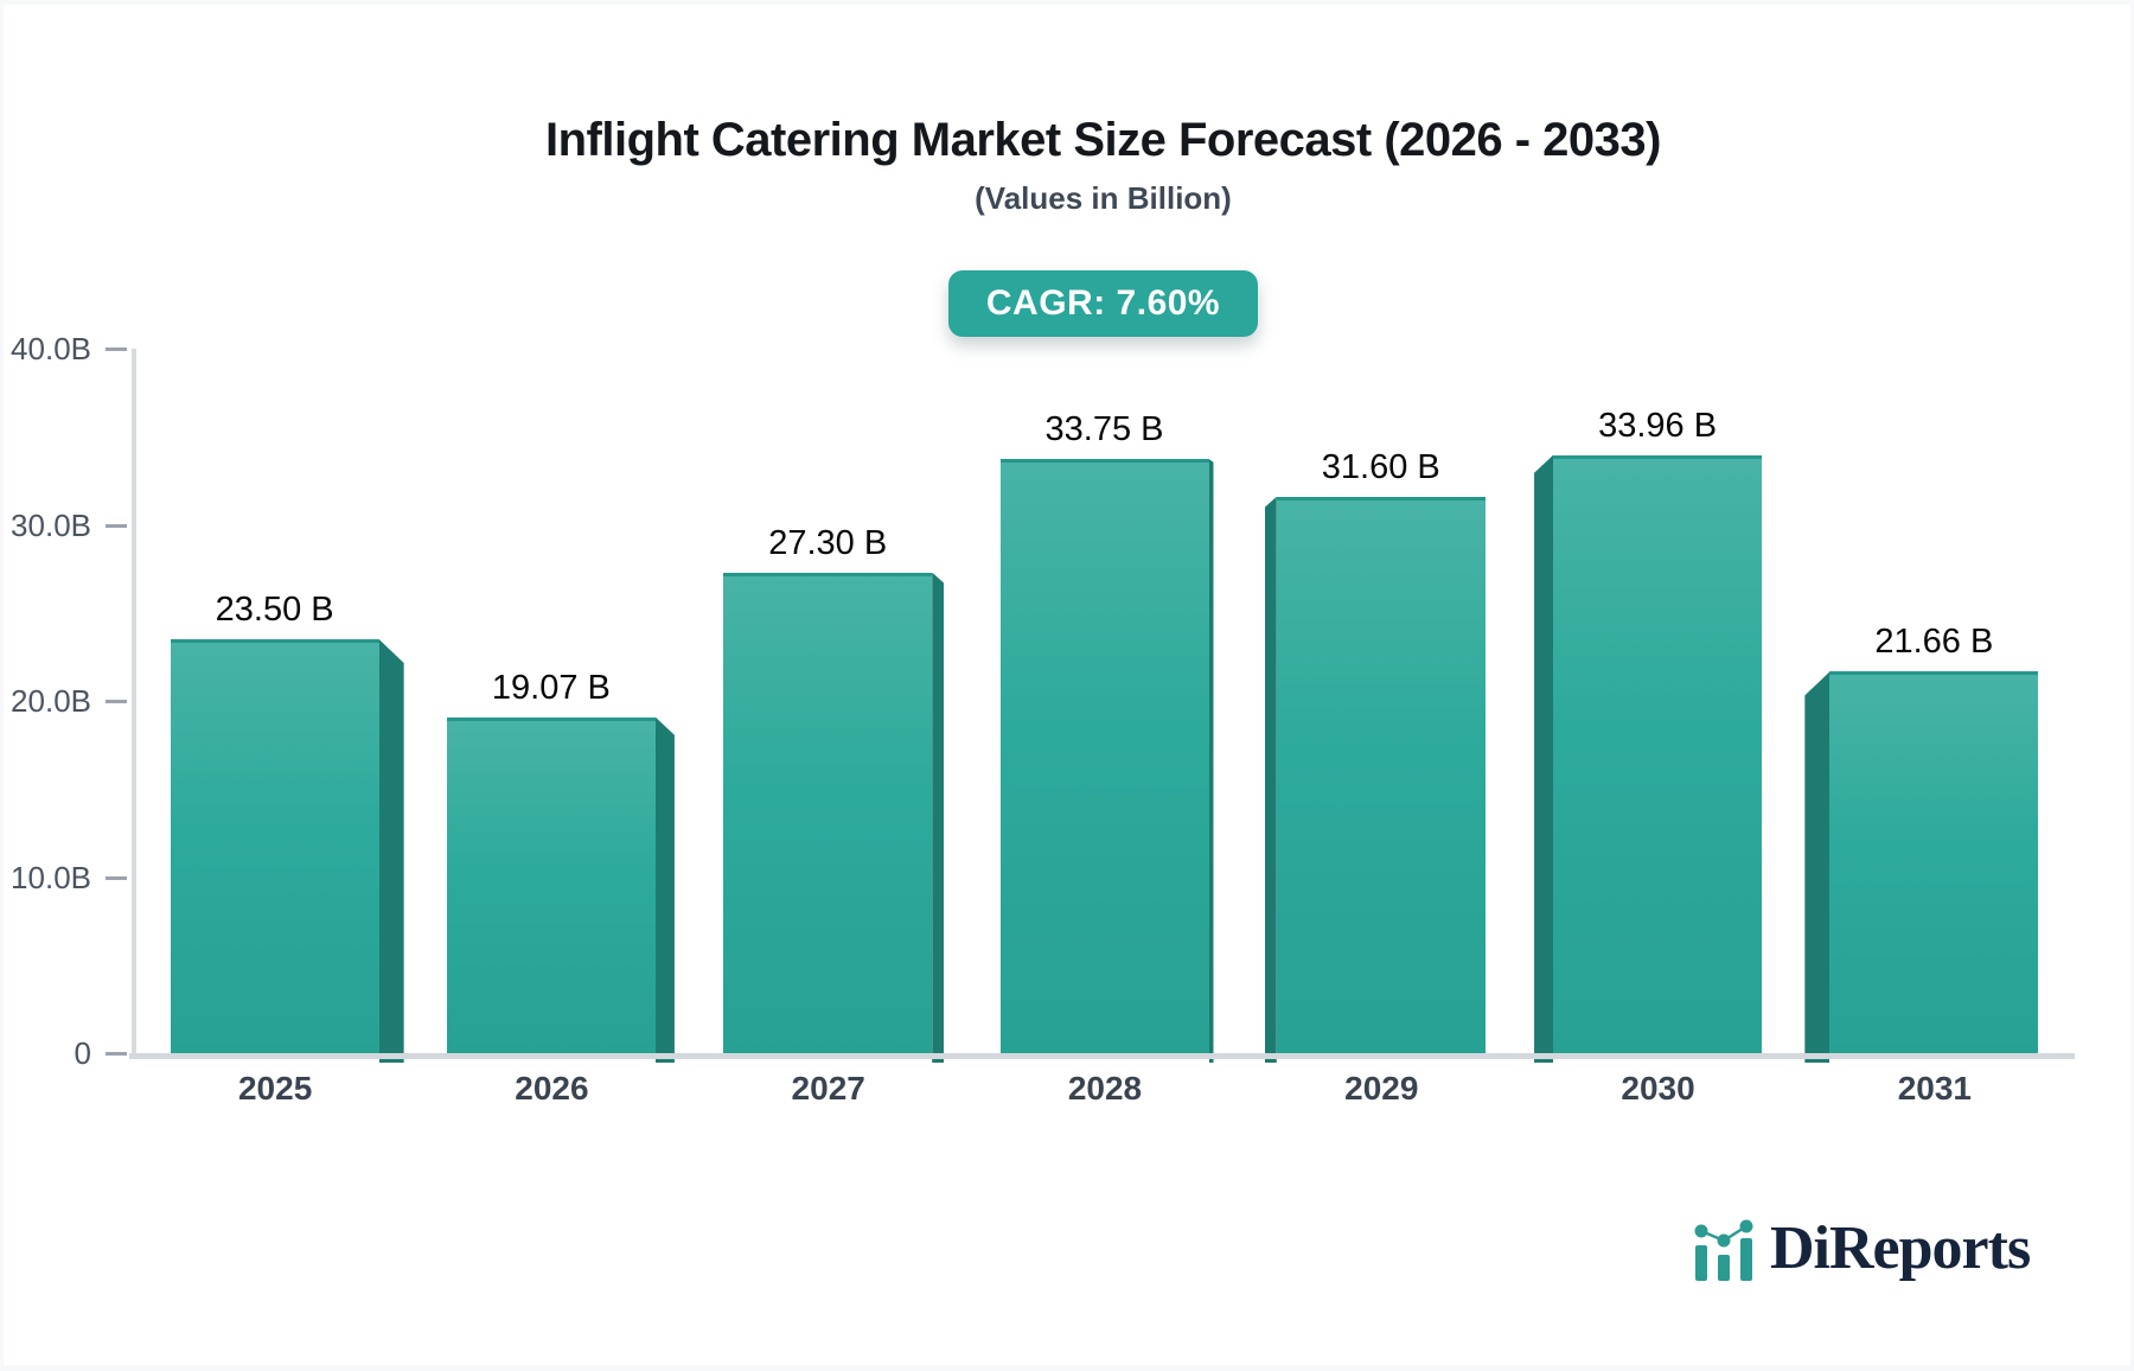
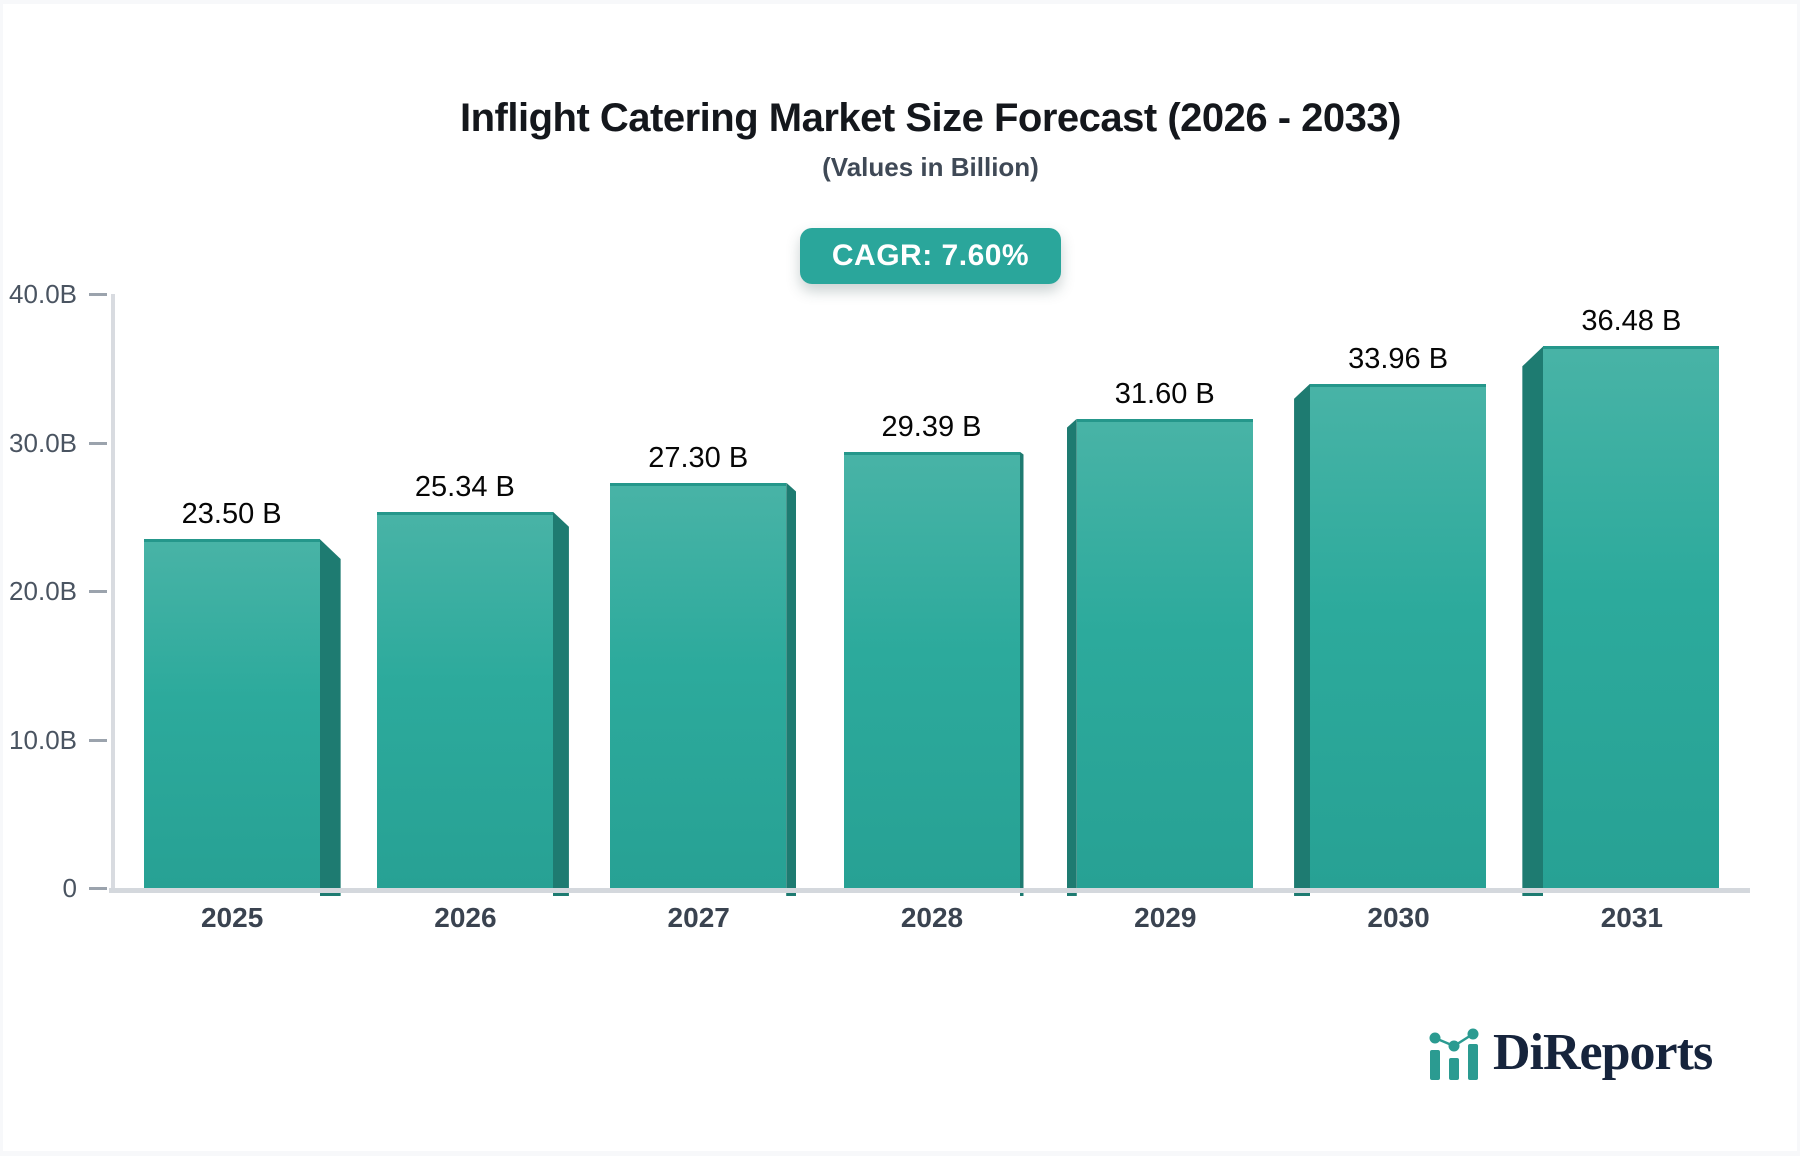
2026: 19.07 -> 25.34
2028: 33.75 -> 29.39
2031: 21.66 -> 36.48
